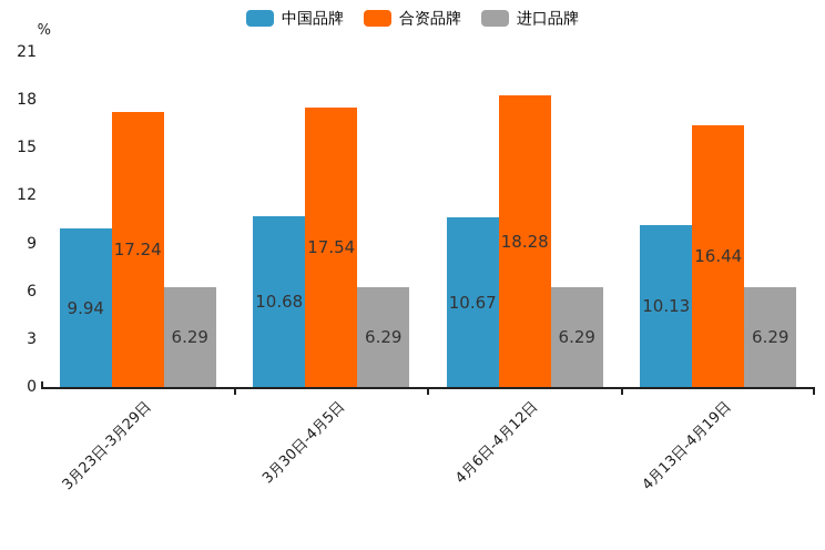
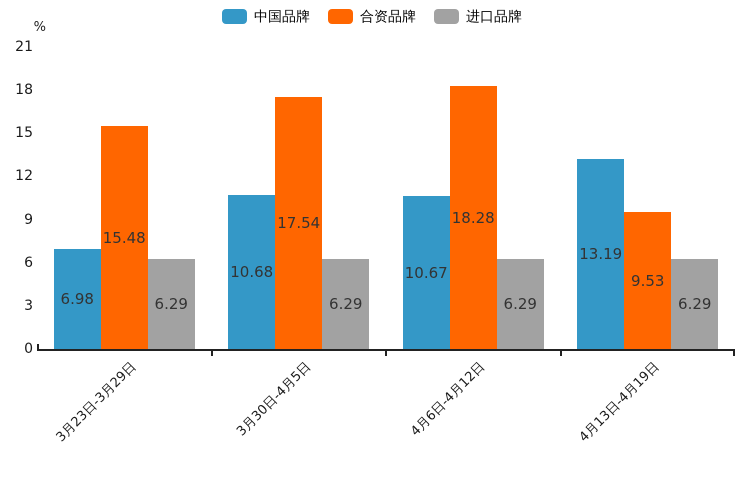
中国品牌/3月23日-3月29日: 9.94 -> 6.98
合资品牌/3月23日-3月29日: 17.24 -> 15.48
中国品牌/4月13日-4月19日: 10.13 -> 13.19
合资品牌/4月13日-4月19日: 16.44 -> 9.53
